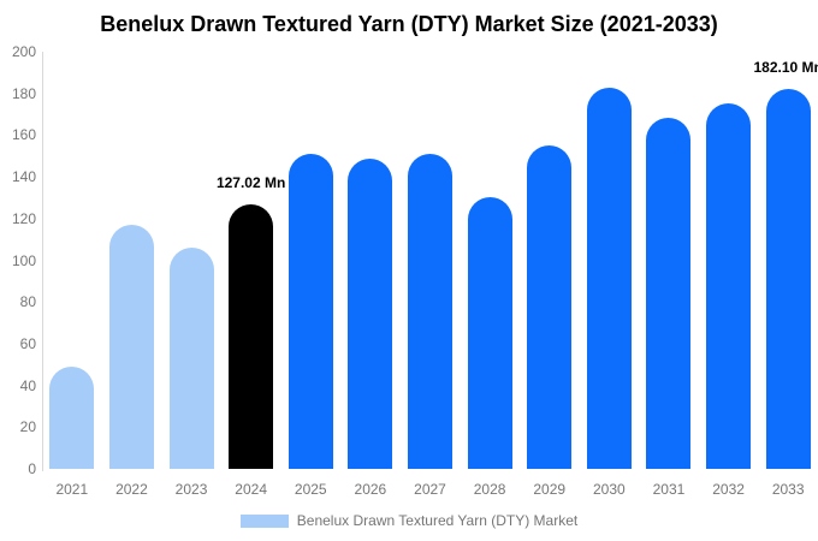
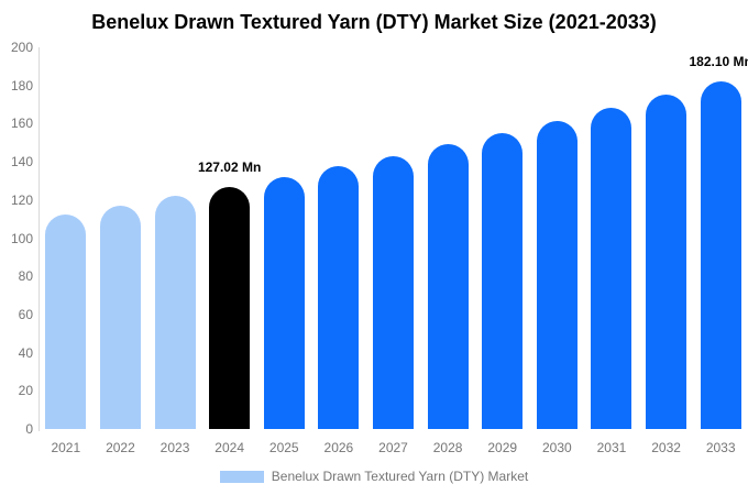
2021: 49 -> 113
2023: 106 -> 122
2025: 151 -> 132
2026: 149 -> 138
2027: 151 -> 143
2028: 130 -> 149
2030: 183 -> 162
